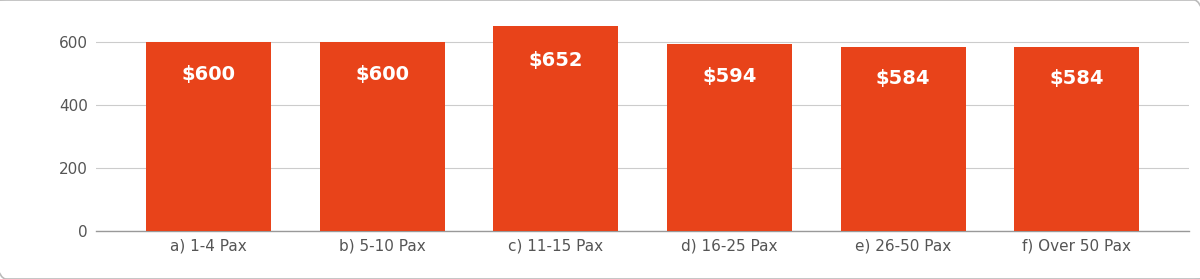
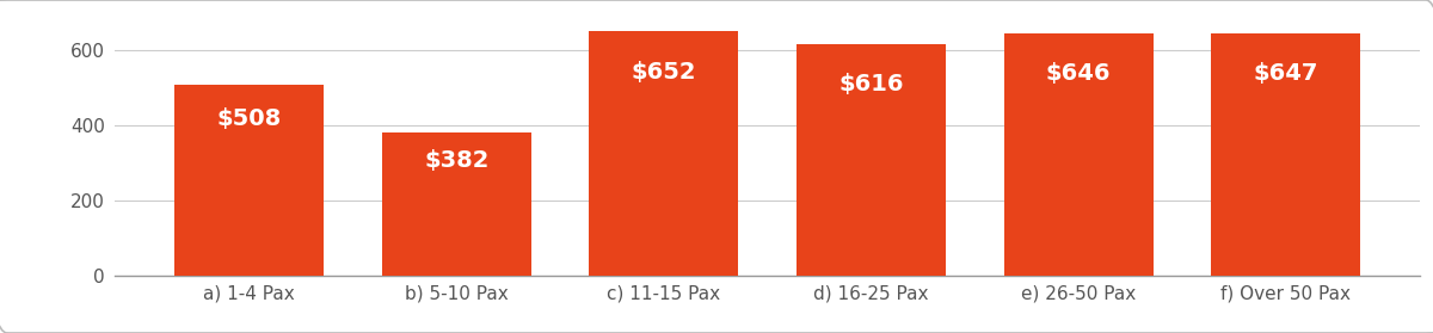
a) 1-4 Pax: $600 -> $508
b) 5-10 Pax: $600 -> $382
d) 16-25 Pax: $594 -> $616
e) 26-50 Pax: $584 -> $646
f) Over 50 Pax: $584 -> $647
